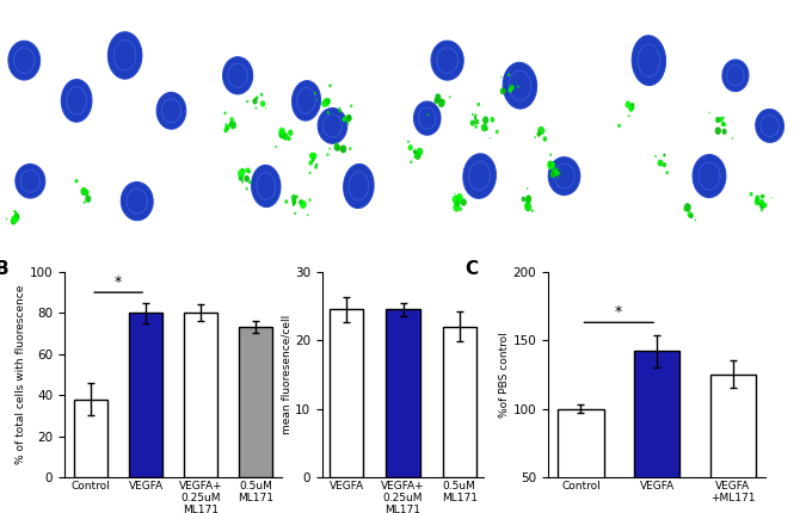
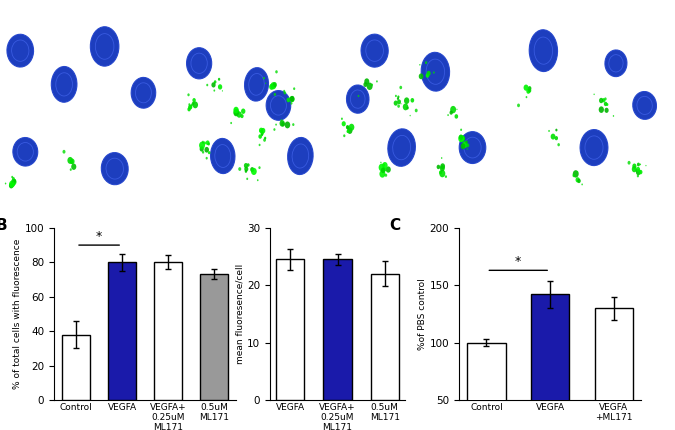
VEGFA +ML171: 125 -> 130
